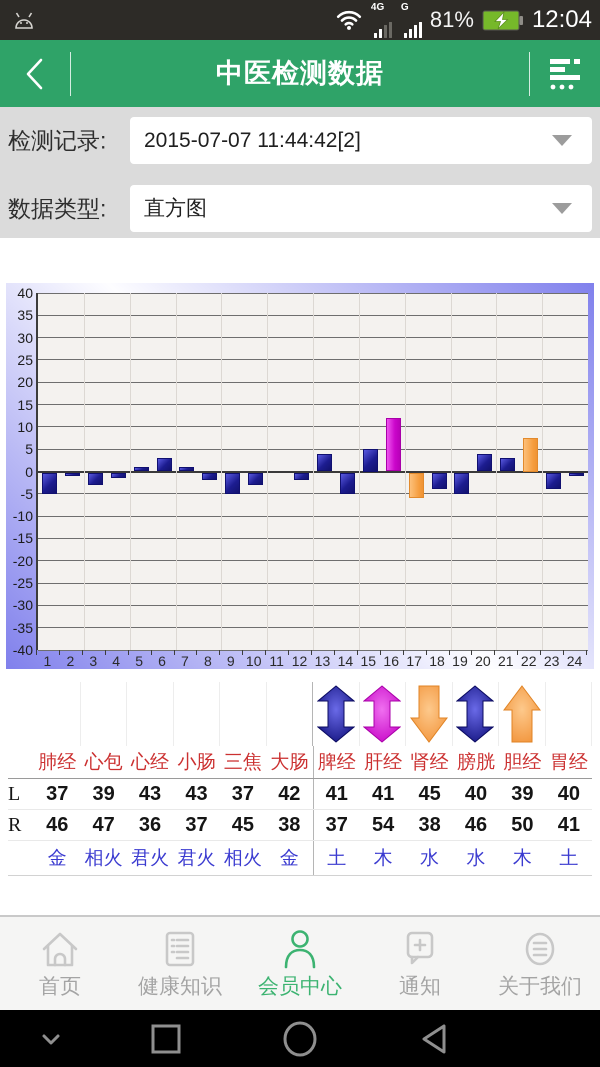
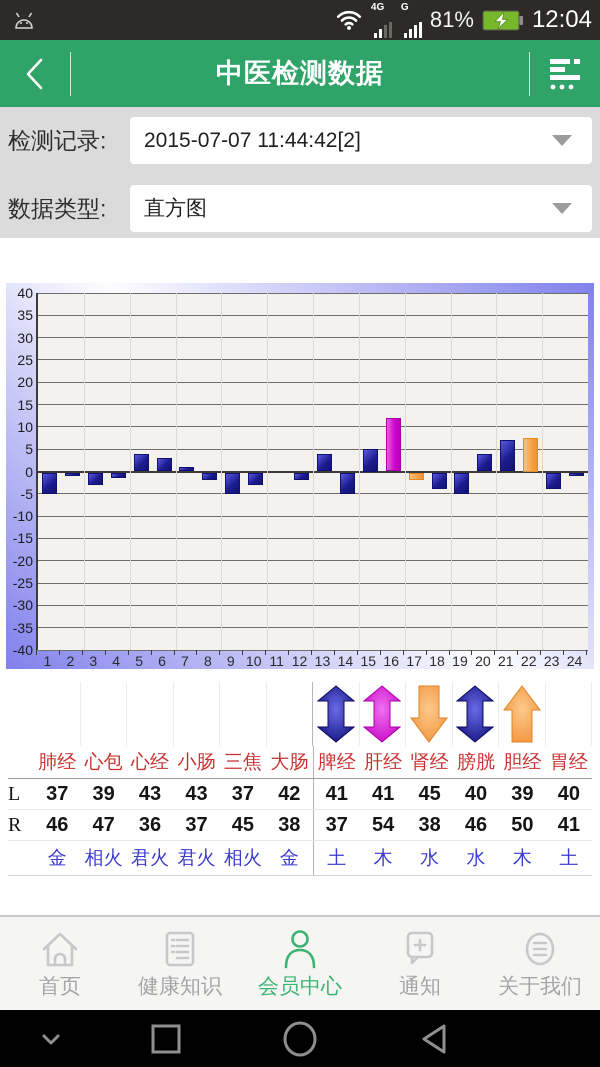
5: 1 -> 4
17: -6 -> -2
21: 3 -> 7
